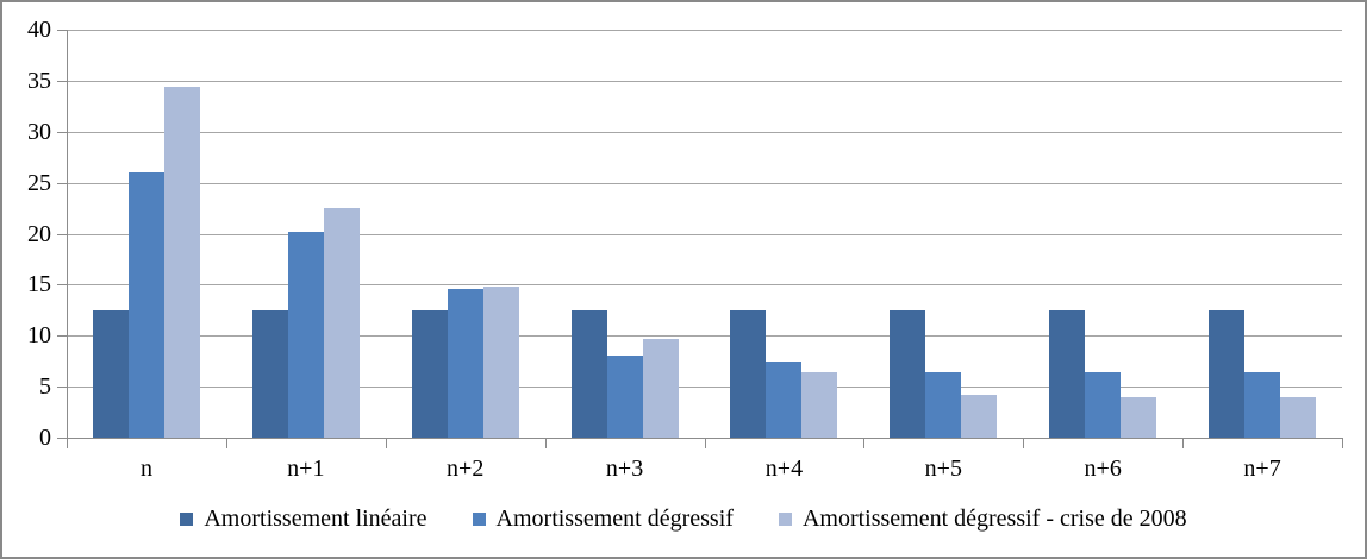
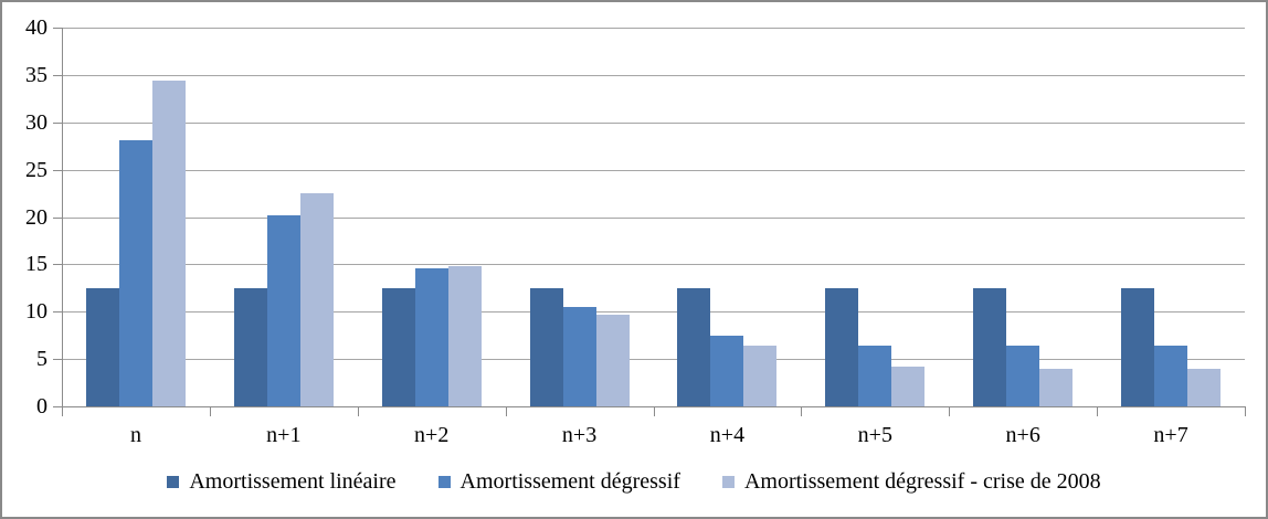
Amortissement dégressif/n: 26 -> 28
Amortissement dégressif/n+3: 8 -> 10
